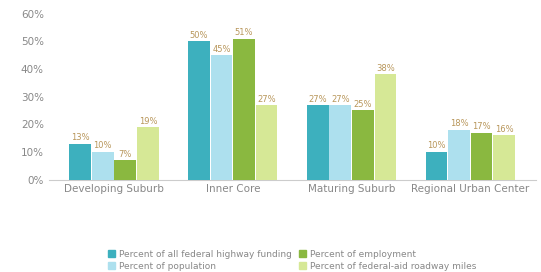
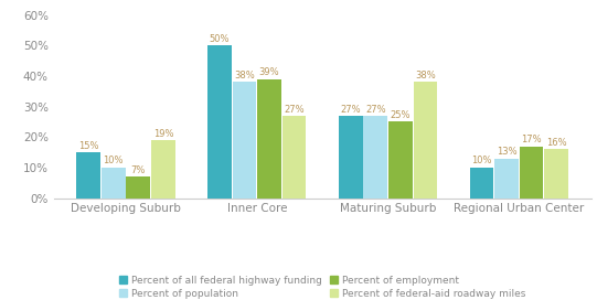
Percent of all federal highway funding/Developing Suburb: 13% -> 15%
Percent of population/Inner Core: 45% -> 38%
Percent of employment/Inner Core: 51% -> 39%
Percent of population/Regional Urban Center: 18% -> 13%
